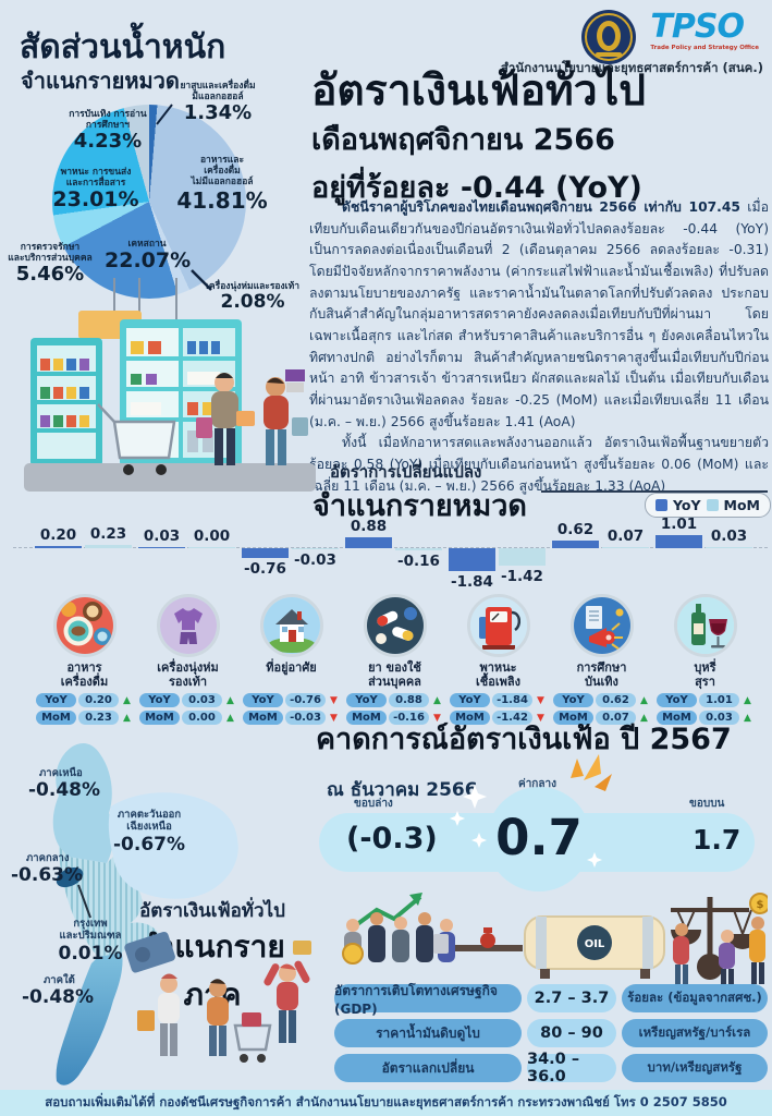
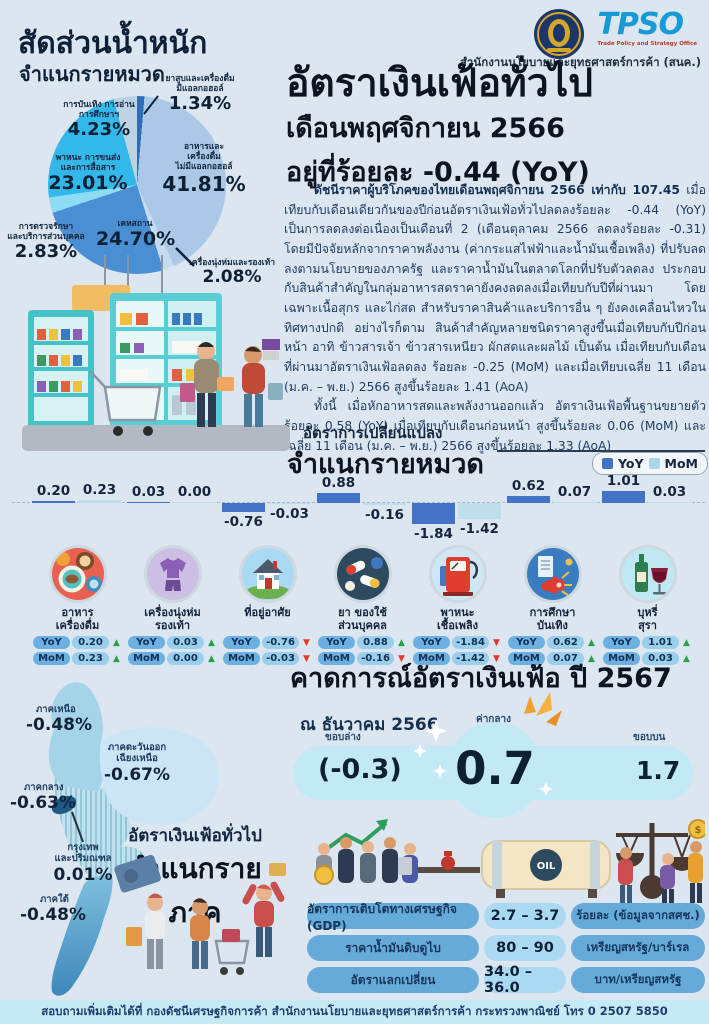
สัดส่วนน้ำหนัก จำแนกรายหมวด/เคหสถาน: 22.07% -> 24.70%
สัดส่วนน้ำหนัก จำแนกรายหมวด/การตรวจรักษา และบริการส่วนบุคคล: 5.46% -> 2.83%
